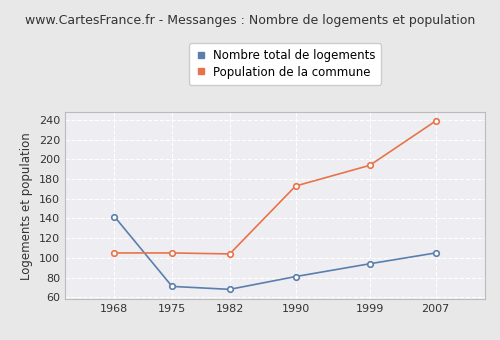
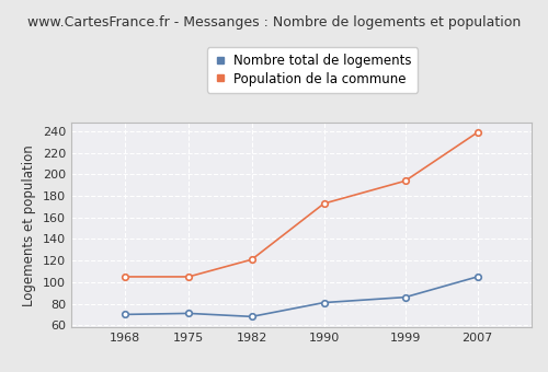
Nombre total de logements/1968: 142 -> 70
Population de la commune/1982: 104 -> 121
Nombre total de logements/1999: 94 -> 86
